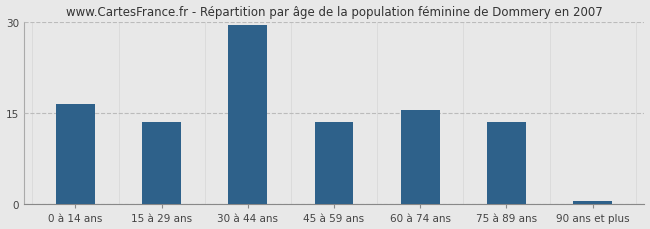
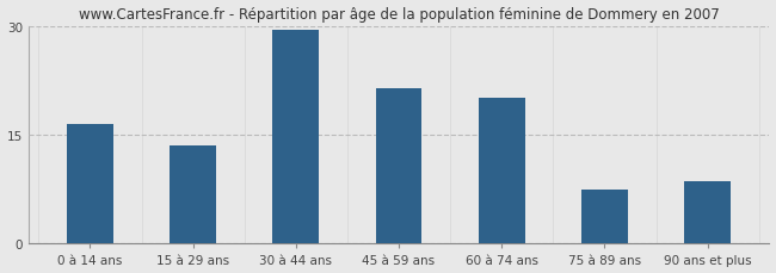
45 à 59 ans: 13.5 -> 21.4
60 à 74 ans: 15.5 -> 20.0
75 à 89 ans: 13.5 -> 7.4
90 ans et plus: 0.5 -> 8.6
